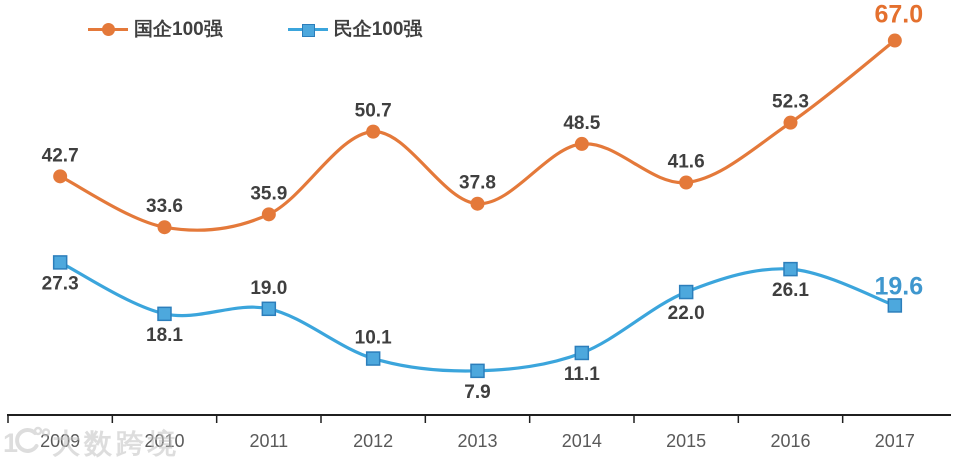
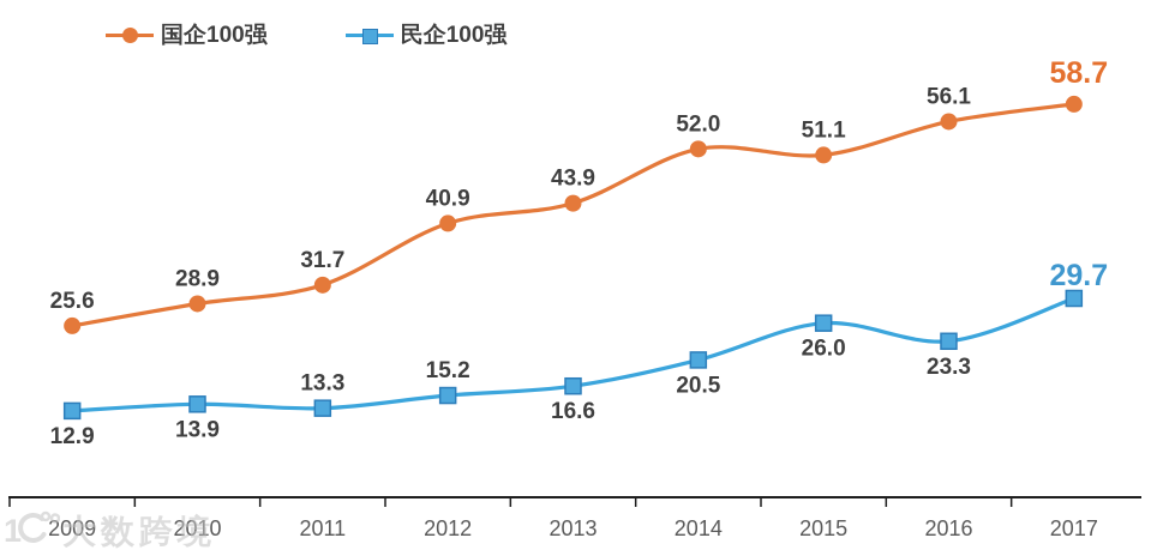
国企100强/2009: 42.7 -> 25.6
民企100强/2009: 27.3 -> 12.9
国企100强/2010: 33.6 -> 28.9
民企100强/2010: 18.1 -> 13.9
国企100强/2011: 35.9 -> 31.7
民企100强/2011: 19.0 -> 13.3
国企100强/2012: 50.7 -> 40.9
民企100强/2012: 10.1 -> 15.2
国企100强/2013: 37.8 -> 43.9
民企100强/2013: 7.9 -> 16.6
国企100强/2014: 48.5 -> 52.0
民企100强/2014: 11.1 -> 20.5
国企100强/2015: 41.6 -> 51.1
民企100强/2015: 22.0 -> 26.0
国企100强/2016: 52.3 -> 56.1
民企100强/2016: 26.1 -> 23.3
国企100强/2017: 67.0 -> 58.7
民企100强/2017: 19.6 -> 29.7
